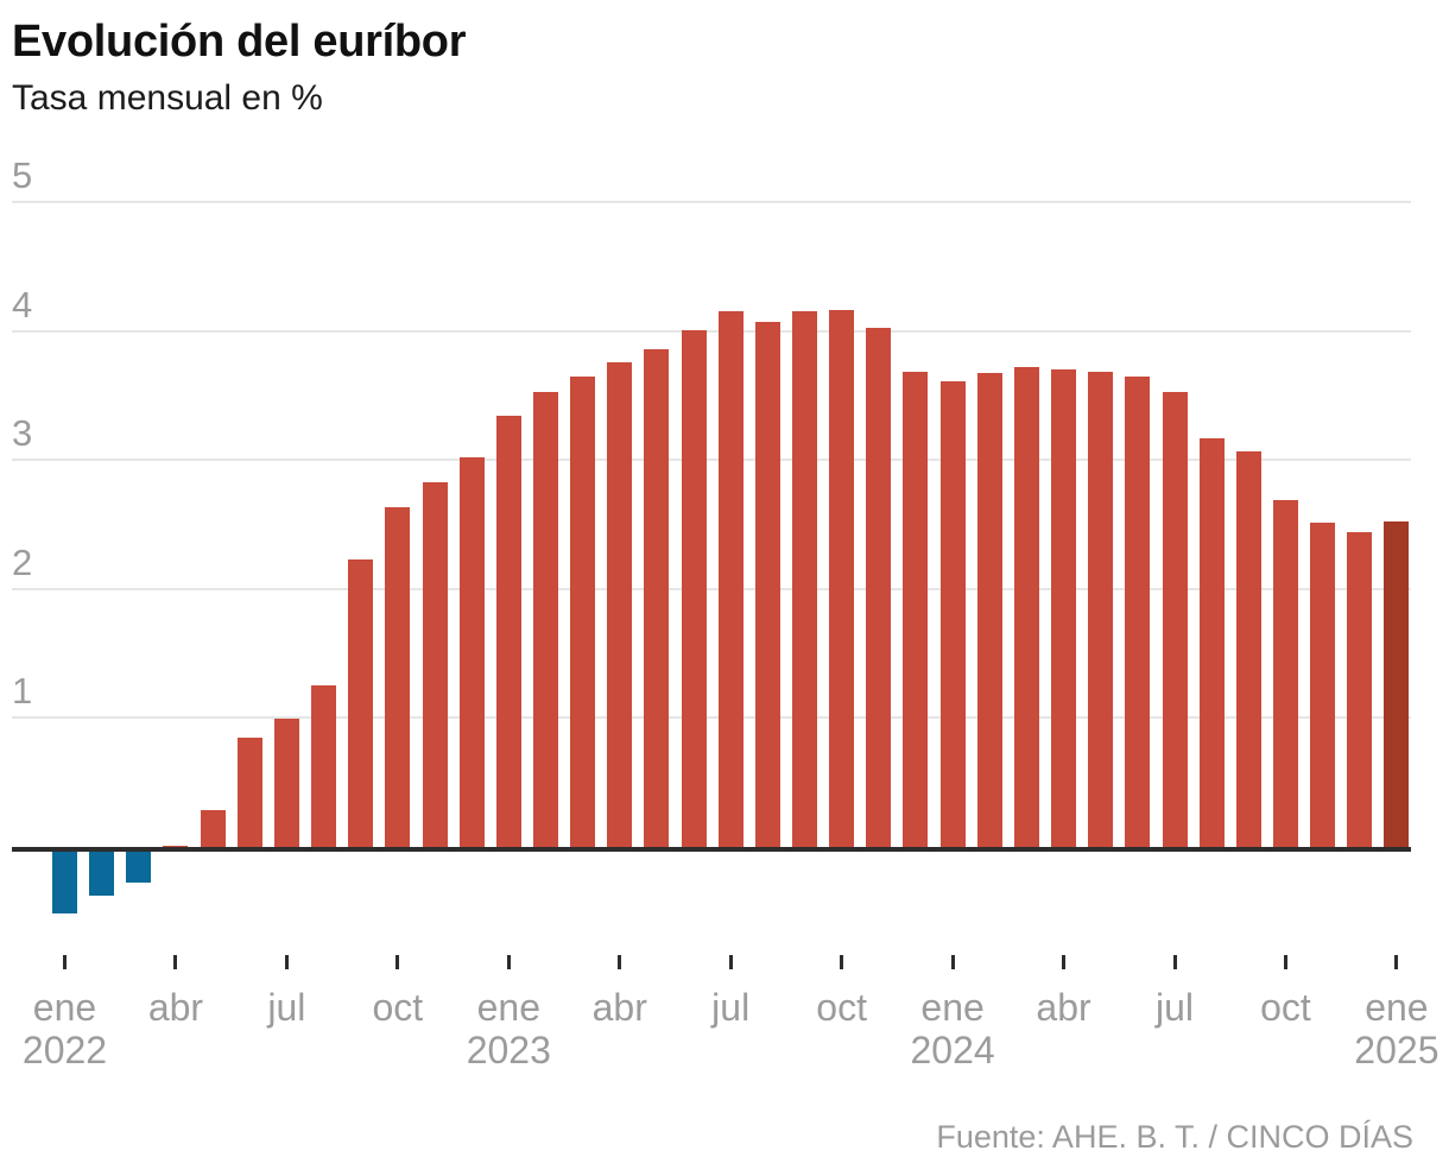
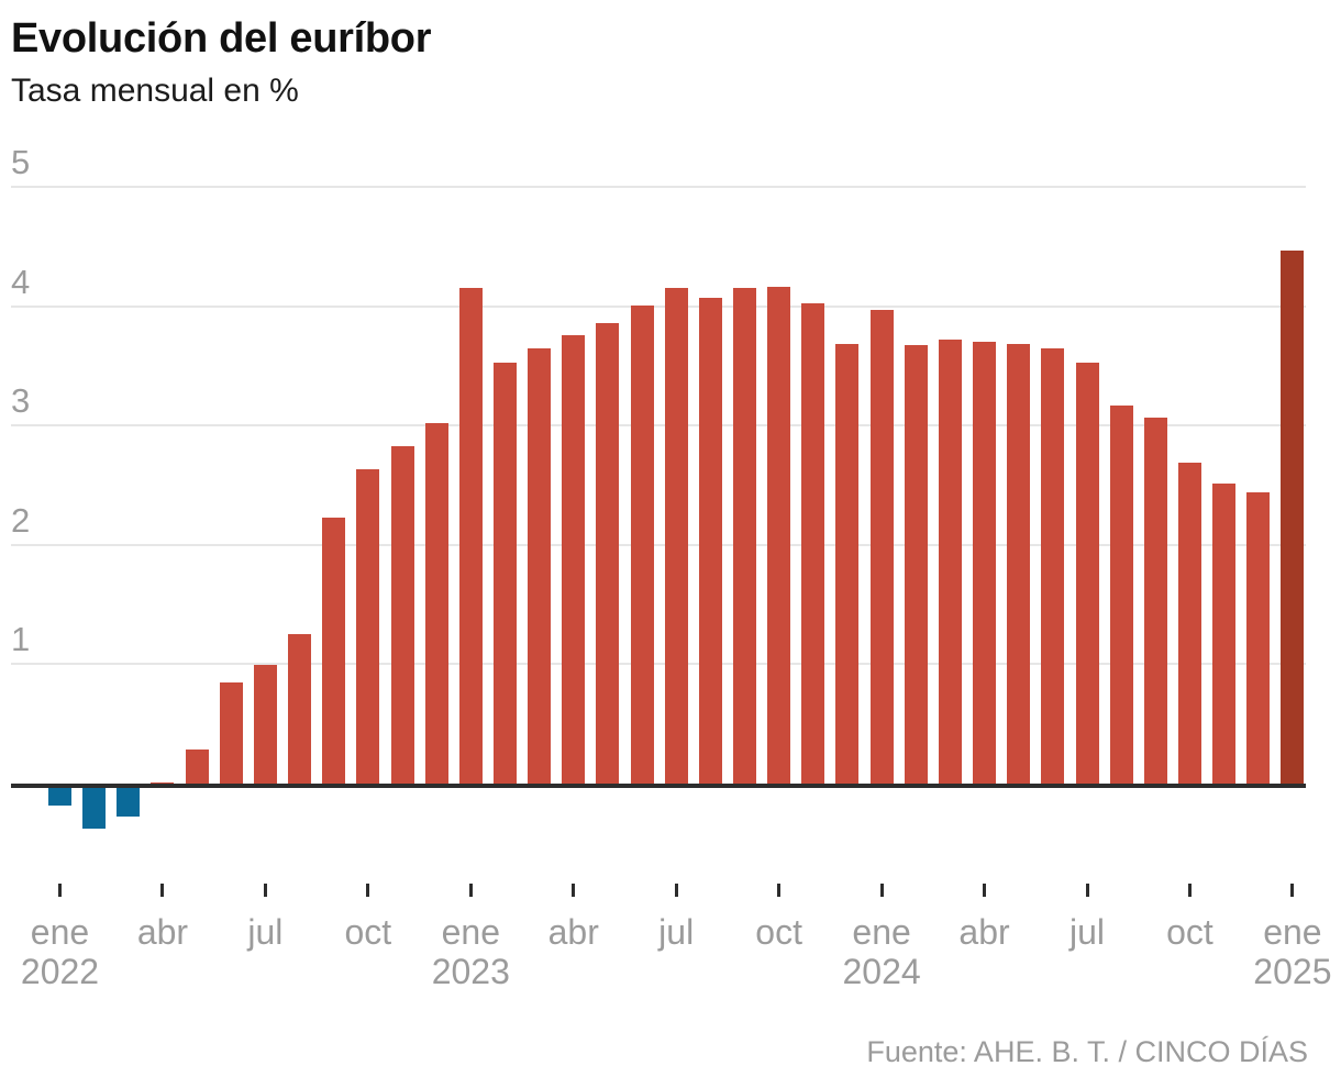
ene 2022: -0.48 -> -0.15
ene 2023: 3.34 -> 4.15
ene 2024: 3.61 -> 3.97
ene 2025: 2.52 -> 4.47
